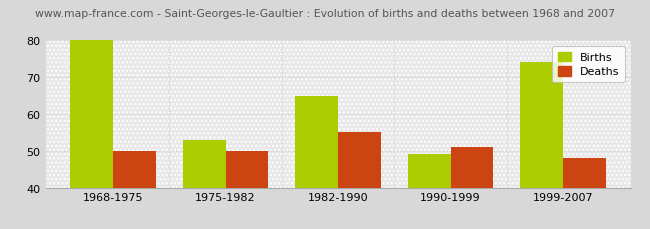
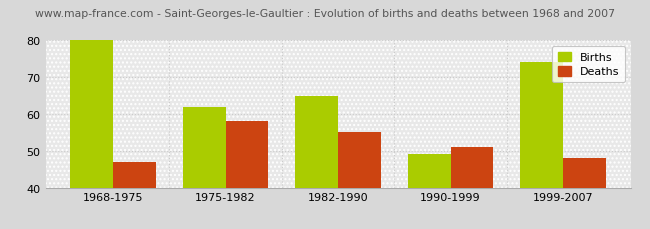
Deaths/1968-1975: 50 -> 47
Births/1975-1982: 53 -> 62
Deaths/1975-1982: 50 -> 58
